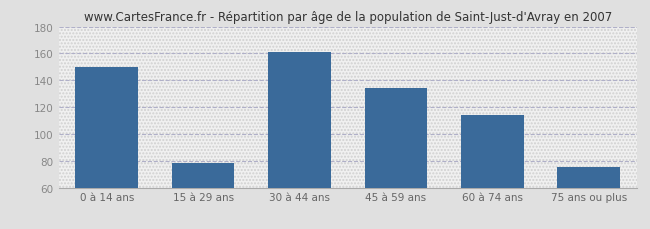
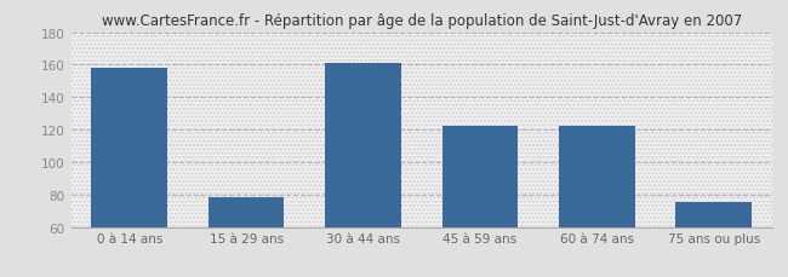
0 à 14 ans: 150 -> 158
45 à 59 ans: 134 -> 122
60 à 74 ans: 114 -> 122
